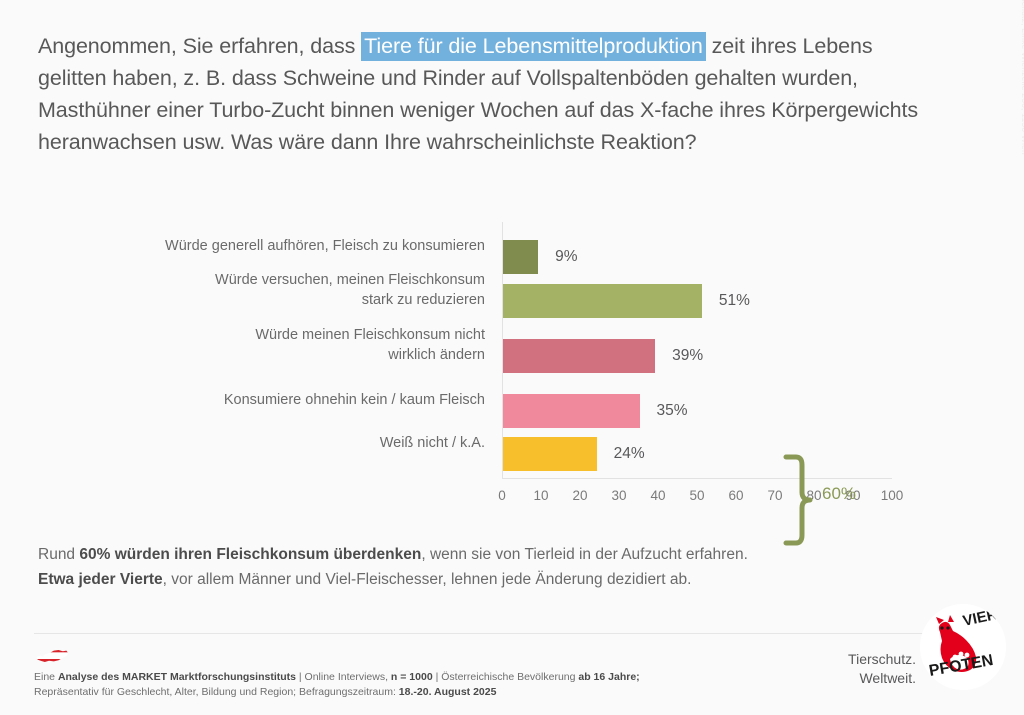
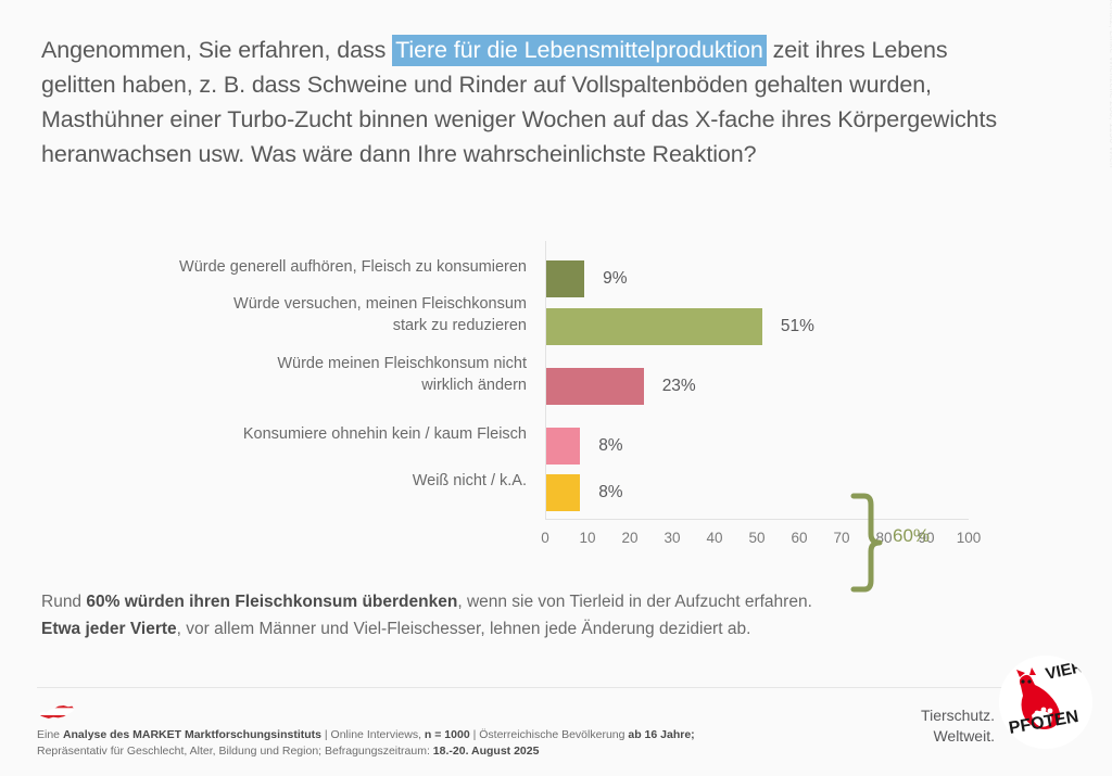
Würde meinen Fleischkonsum nicht wirklich ändern: 39% -> 23%
Konsumiere ohnehin kein / kaum Fleisch: 35% -> 8%
Weiß nicht / k.A.: 24% -> 8%
